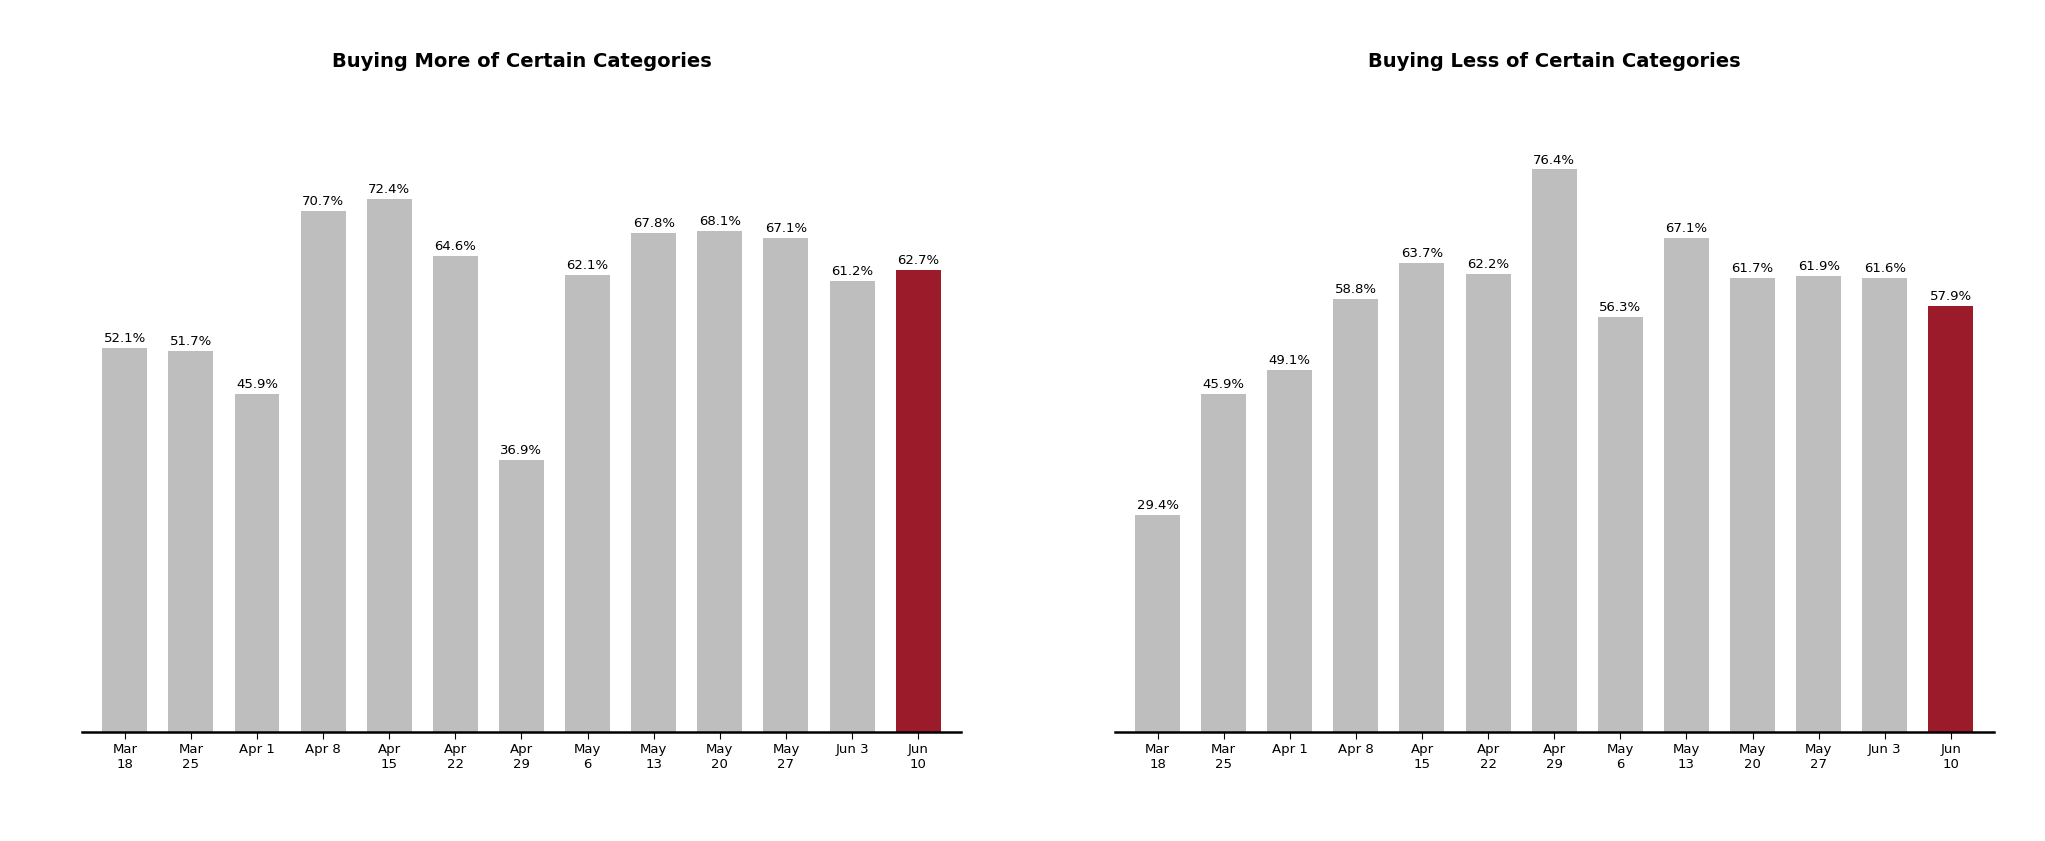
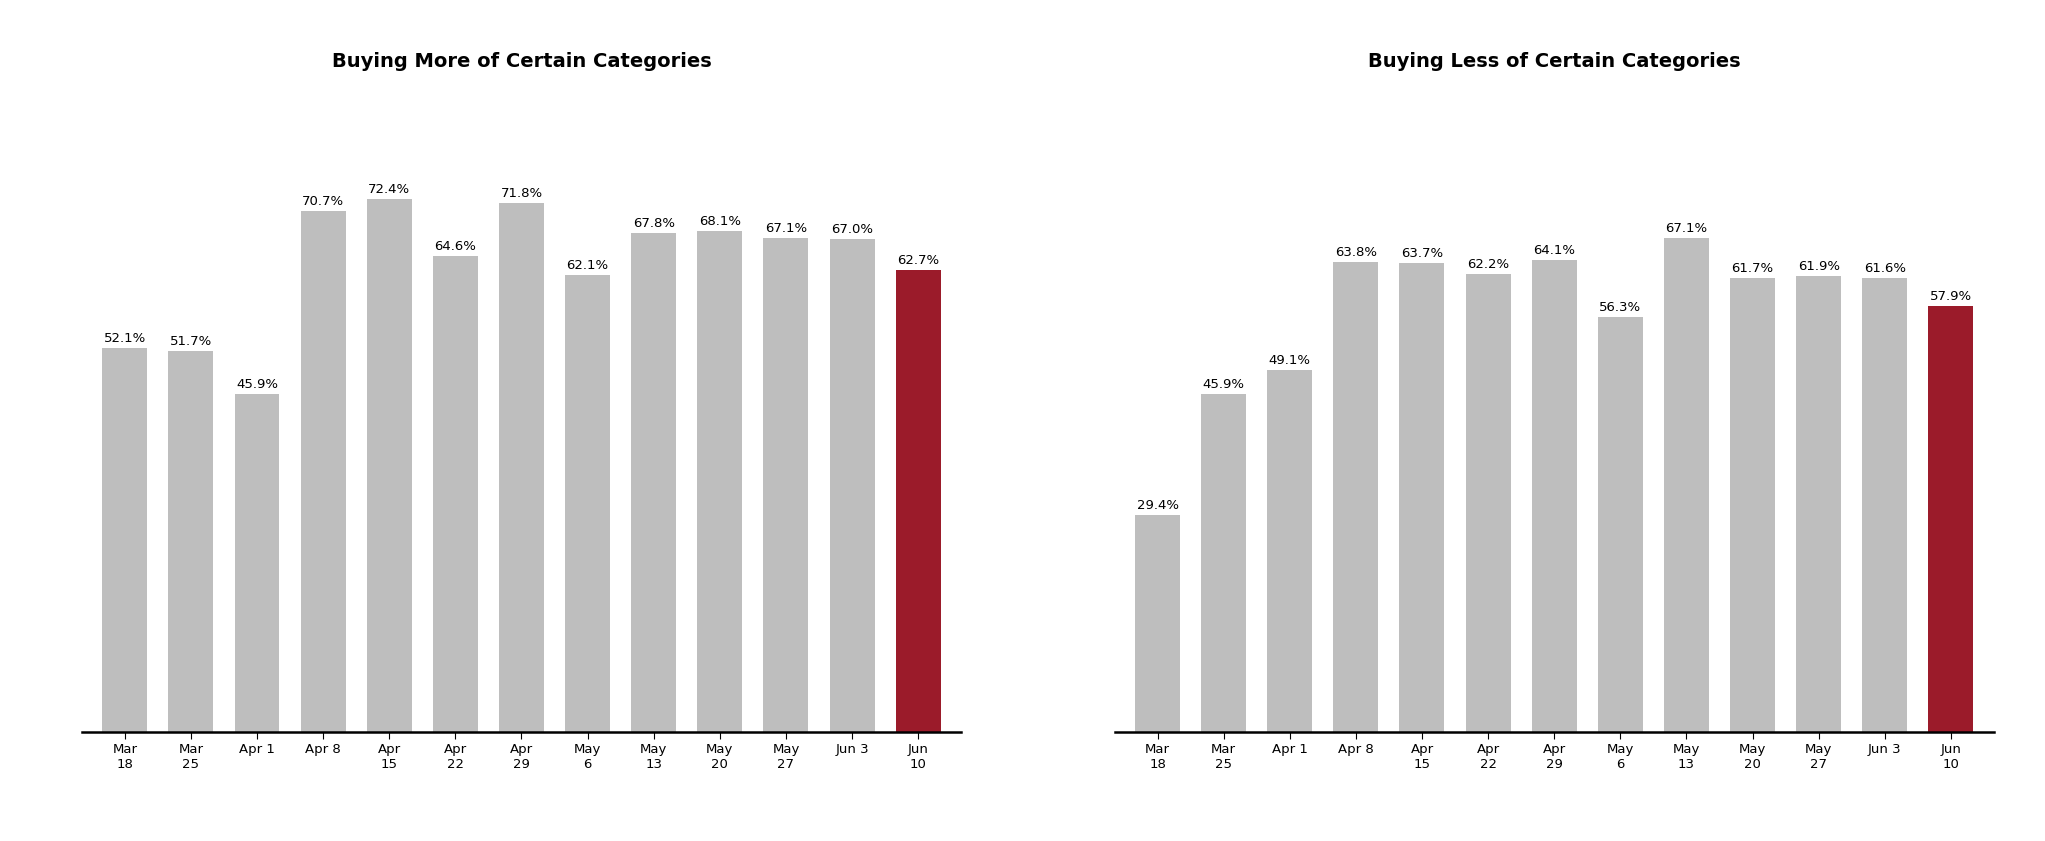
Buying More of Certain Categories/Apr 29: 36.9% -> 71.8%
Buying More of Certain Categories/Jun 3: 61.2% -> 67.0%
Buying Less of Certain Categories/Apr 8: 58.8% -> 63.8%
Buying Less of Certain Categories/Apr 29: 76.4% -> 64.1%
